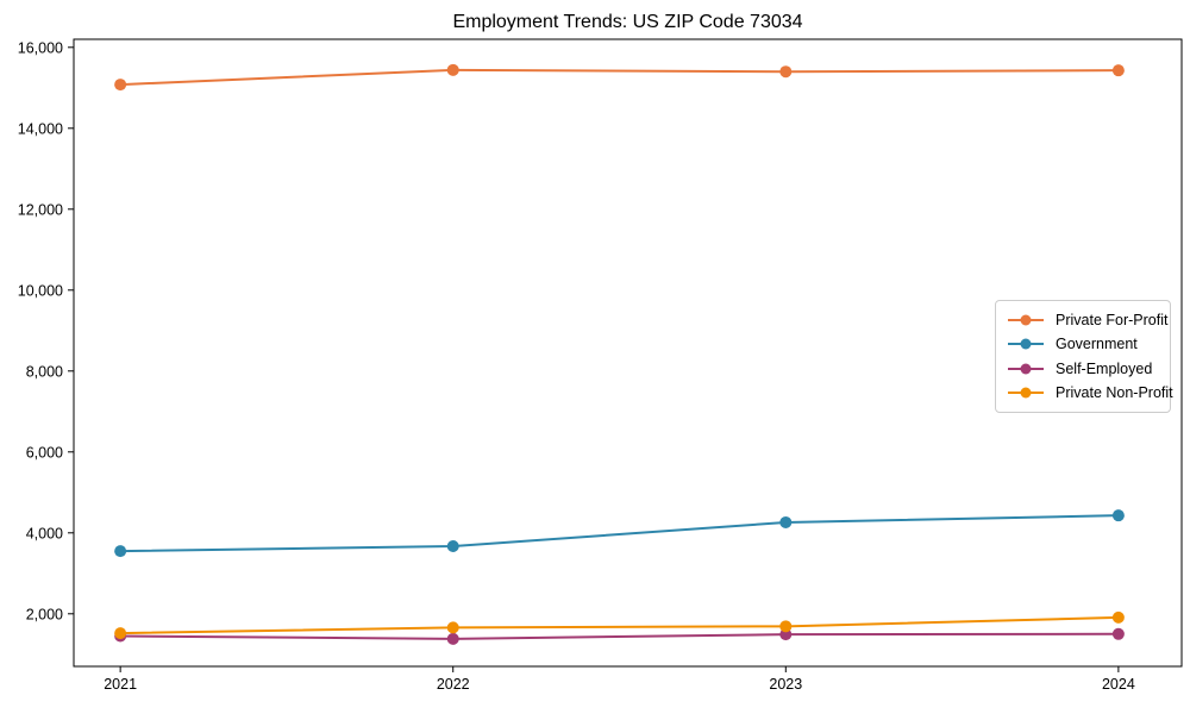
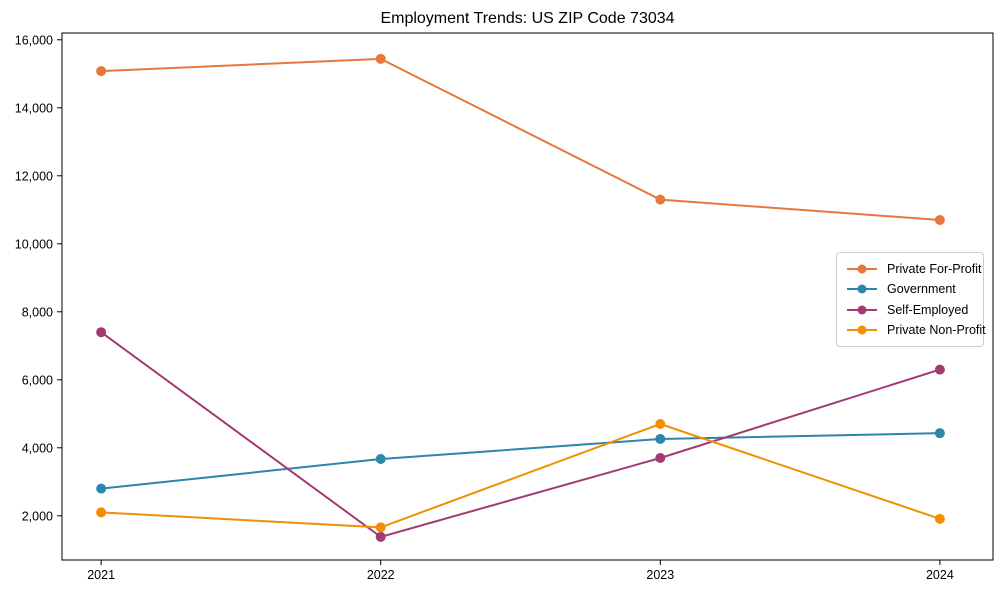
Government/2021: 3600 -> 2800
Self-Employed/2021: 1400 -> 7400
Private Non-Profit/2021: 1500 -> 2100
Private For-Profit/2023: 15400 -> 11300
Self-Employed/2023: 1500 -> 3700
Private Non-Profit/2023: 1700 -> 4700
Private For-Profit/2024: 15400 -> 10700
Self-Employed/2024: 1500 -> 6300
